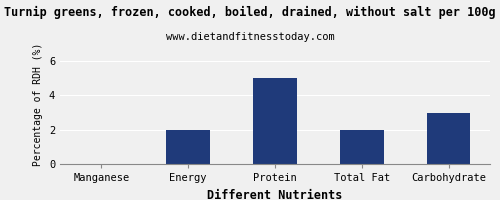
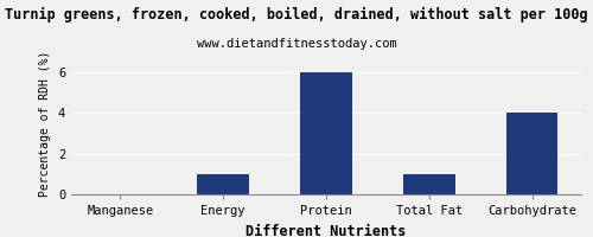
Energy: 2 -> 1
Protein: 5 -> 6
Total Fat: 2 -> 1
Carbohydrate: 3 -> 4
